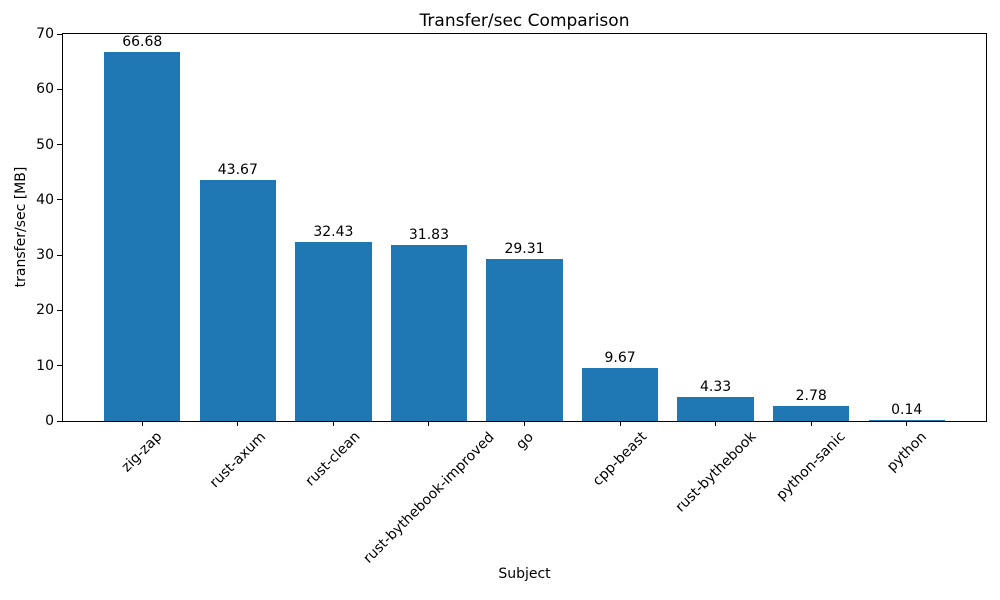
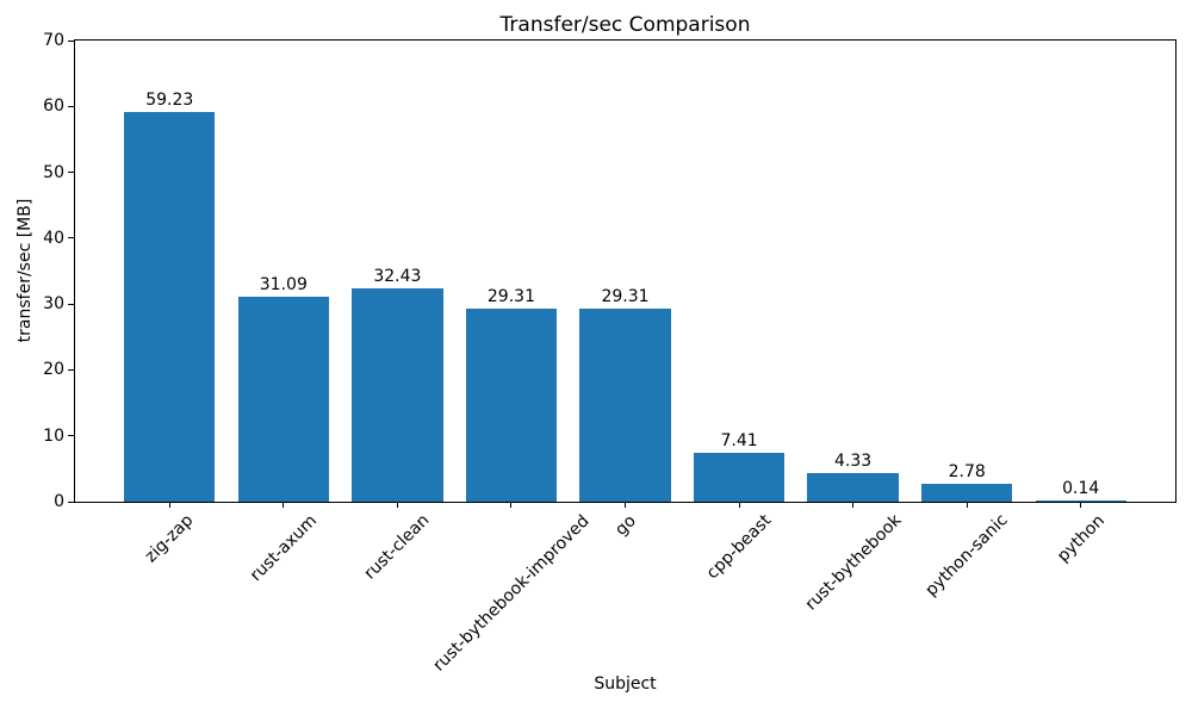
zig-zap: 66.68 -> 59.23
rust-axum: 43.67 -> 31.09
rust-bythebook-improved: 31.83 -> 29.31
cpp-beast: 9.67 -> 7.41
